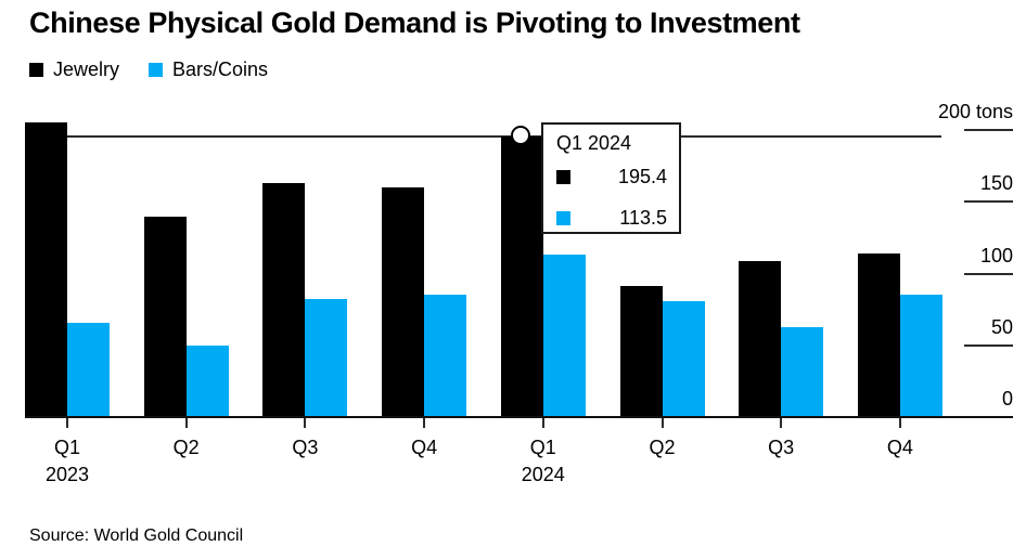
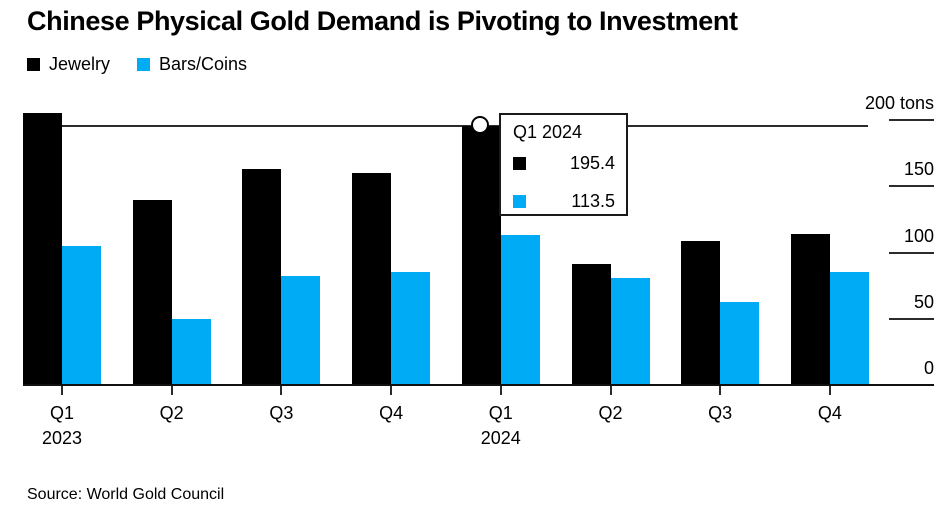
Bars/Coins/Q1 2023: 66 -> 105
